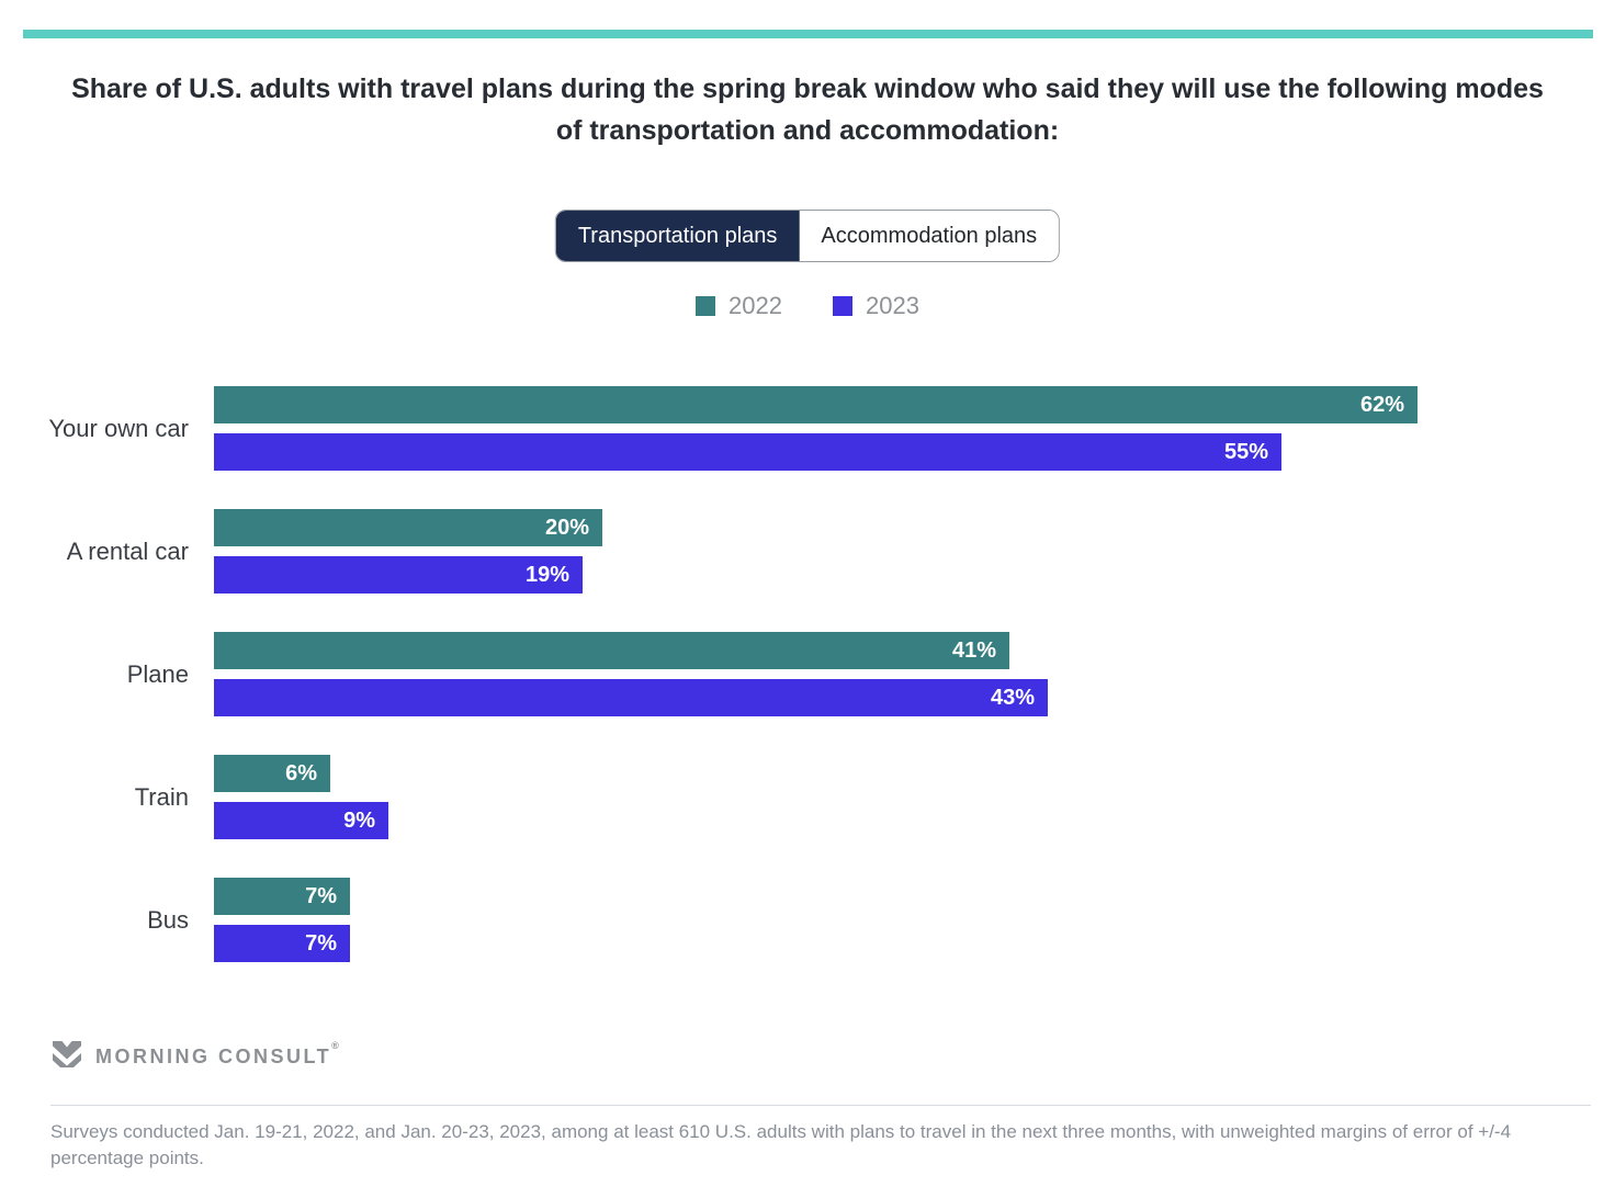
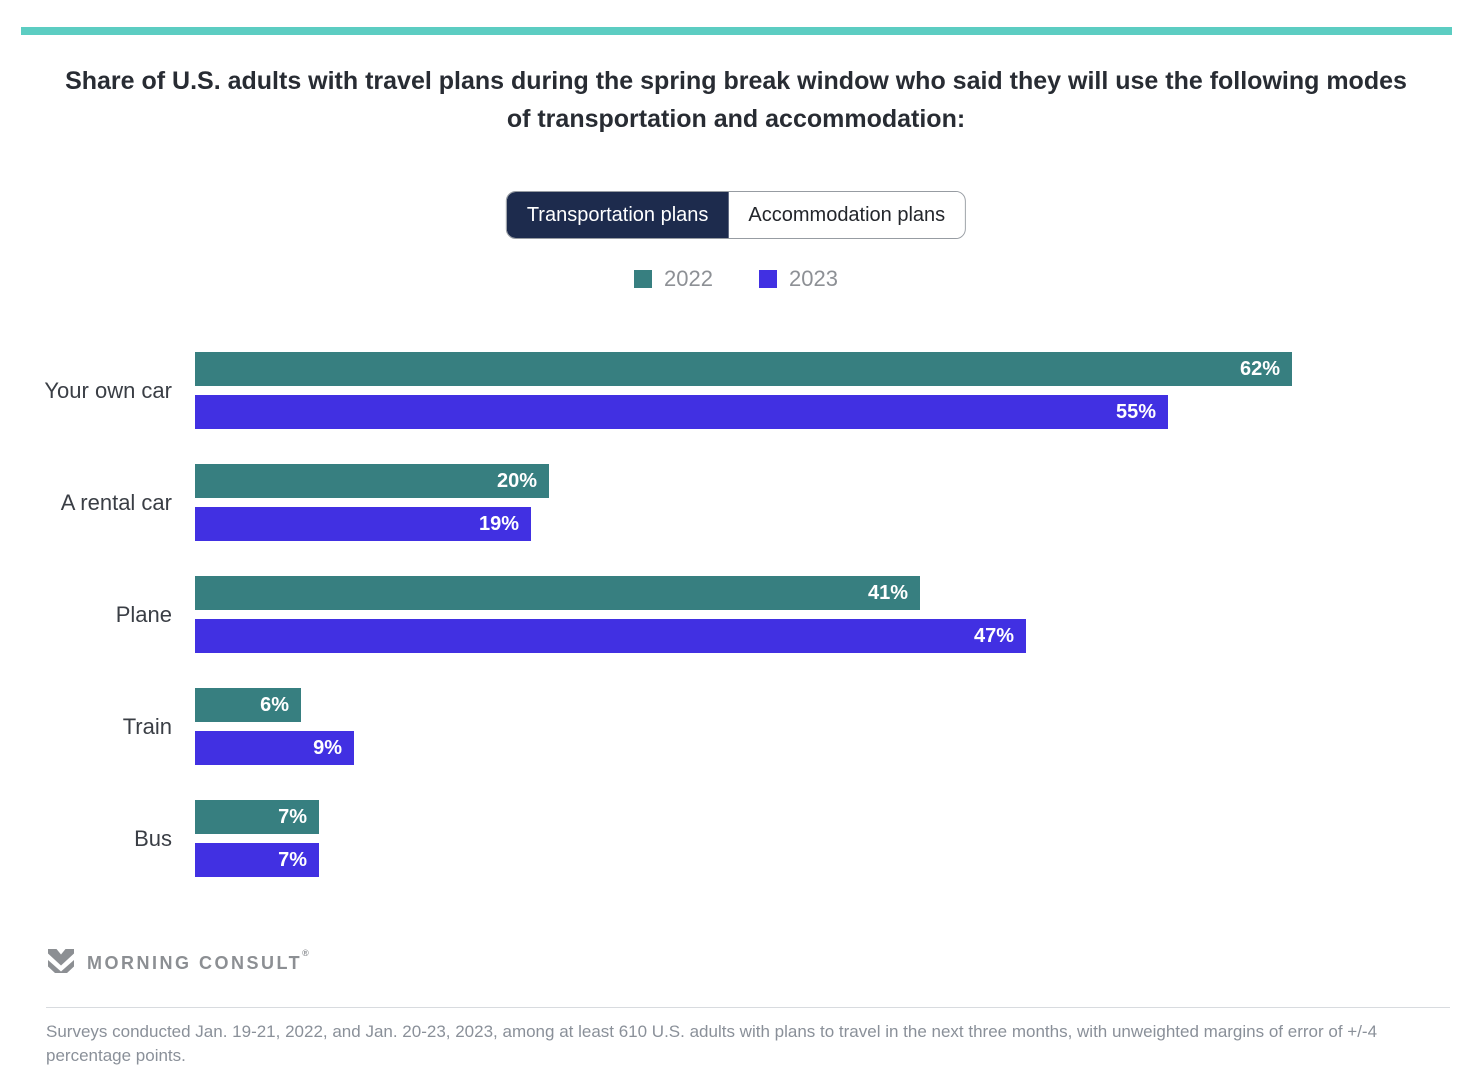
2023/Plane: 43% -> 47%
